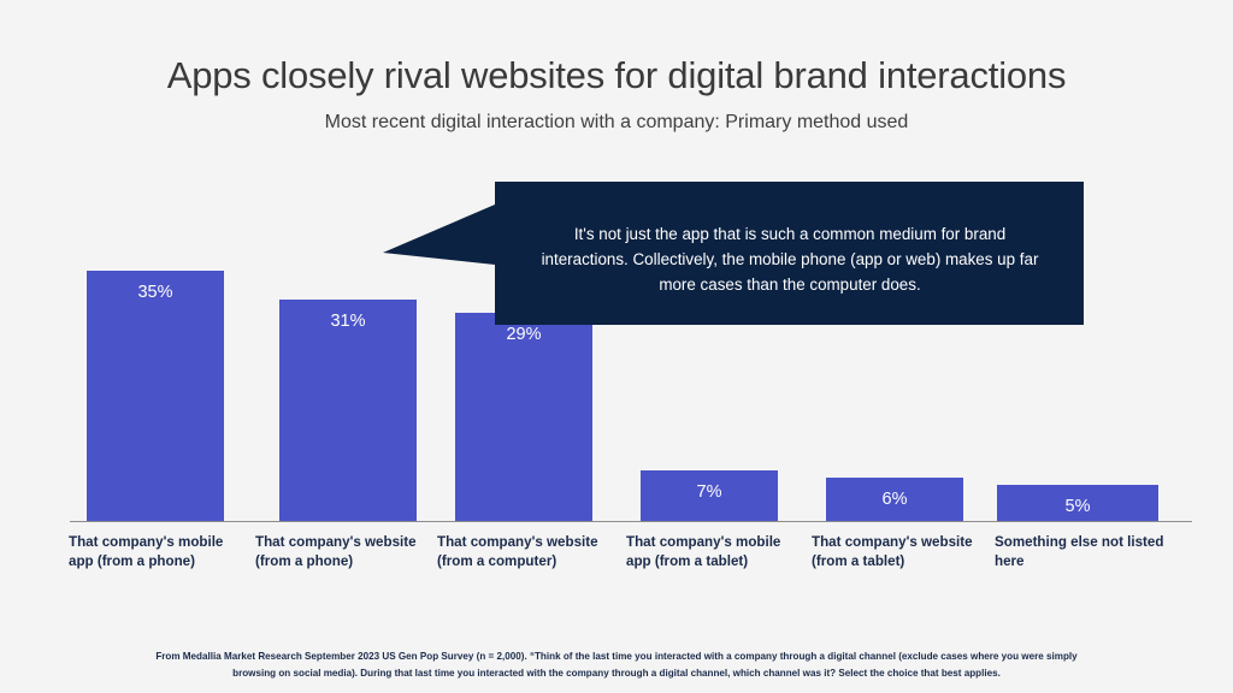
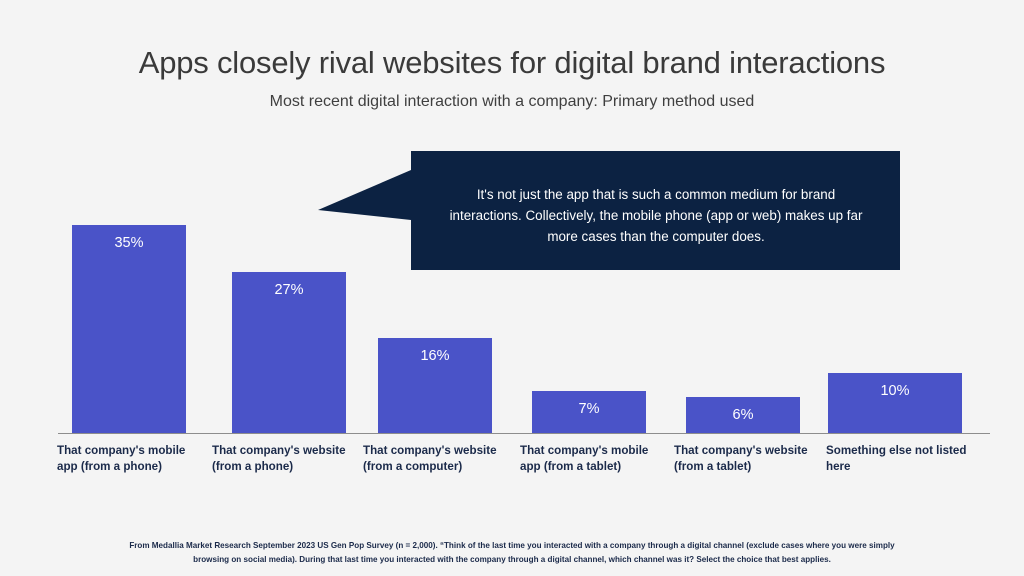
That company's website (from a phone): 31% -> 27%
That company's website (from a computer): 29% -> 16%
Something else not listed here: 5% -> 10%
